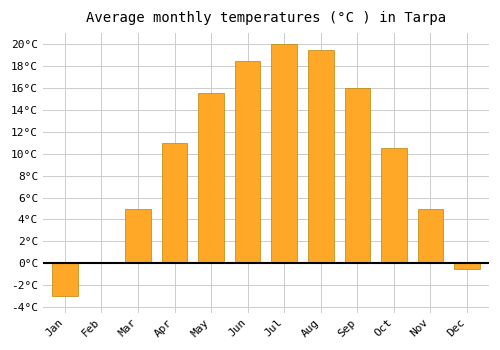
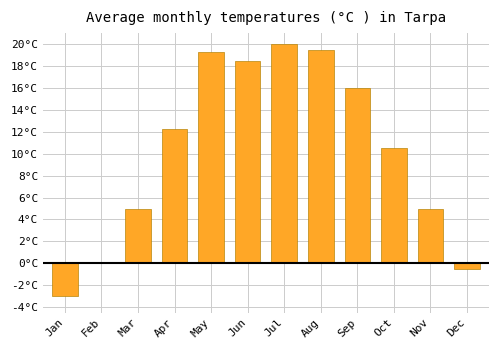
Apr: 11.0°C -> 12.3°C
May: 15.5°C -> 19.3°C
